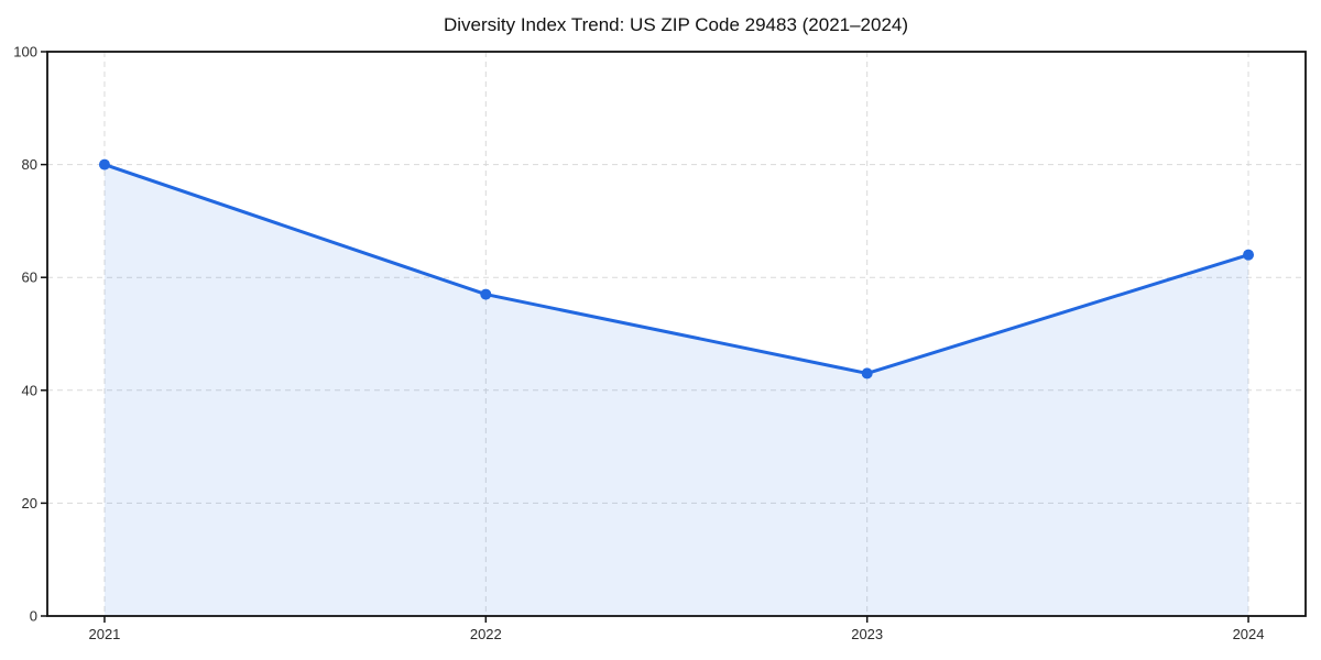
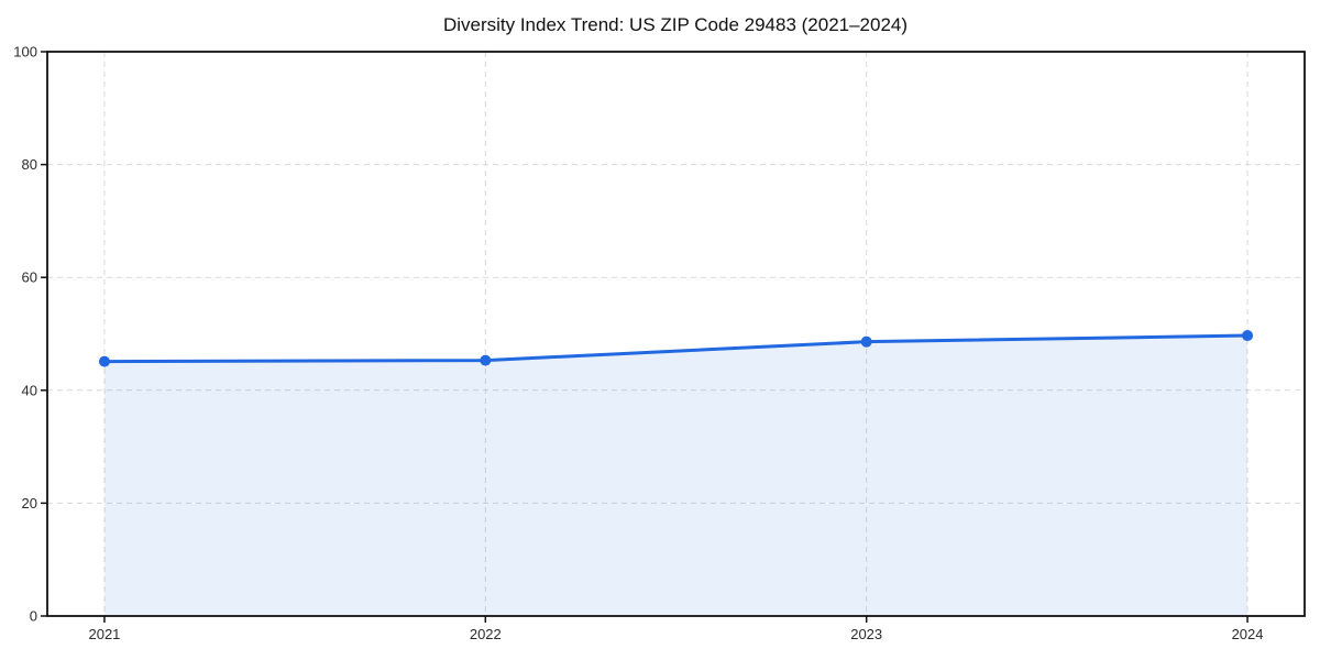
2021: 80 -> 45
2022: 57 -> 45
2023: 43 -> 49
2024: 64 -> 50
